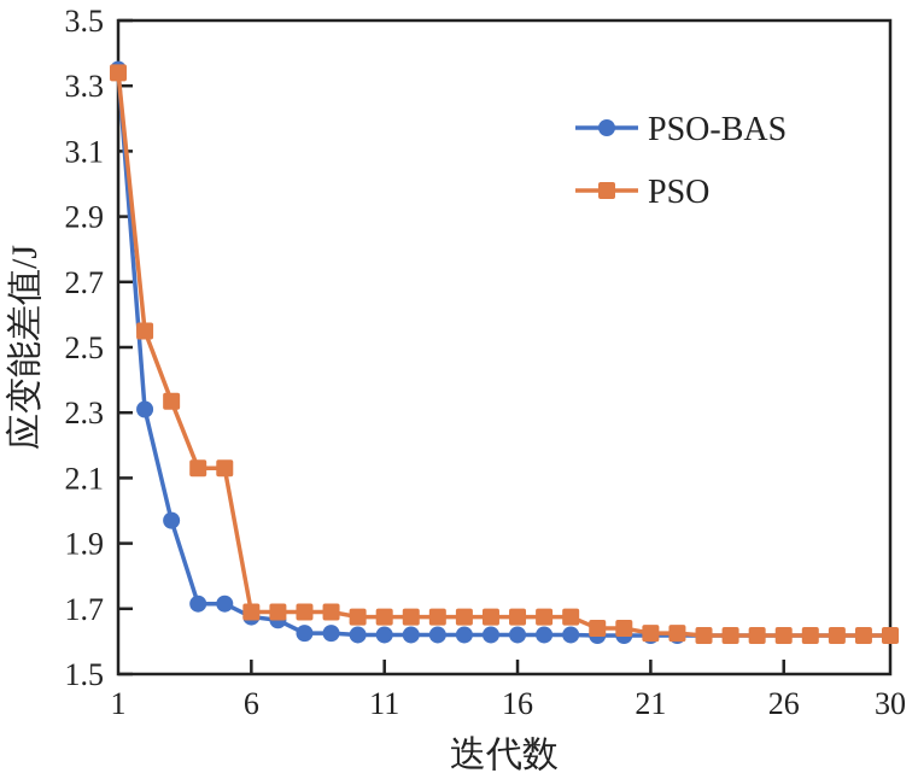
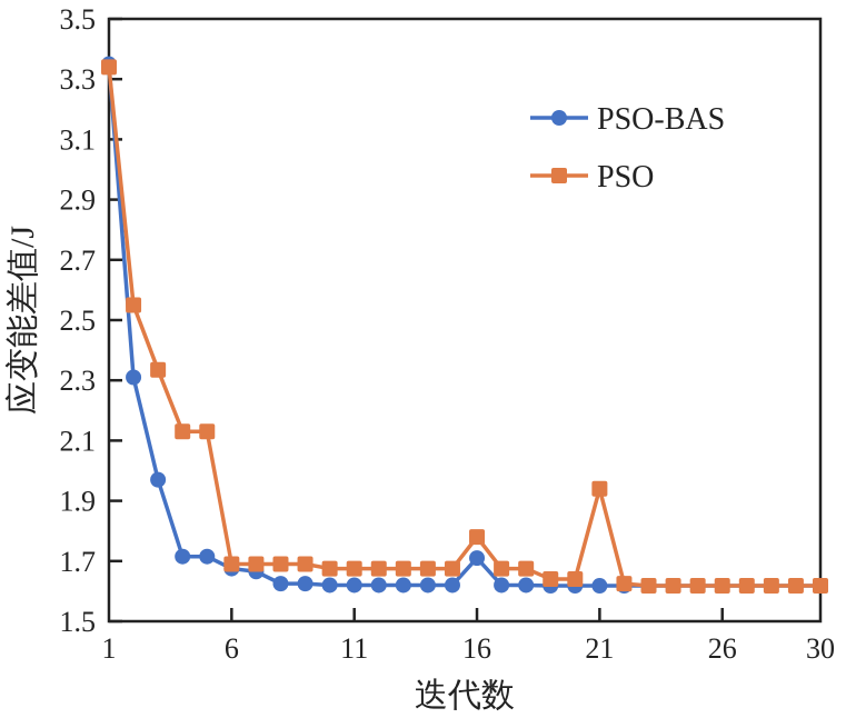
PSO-BAS/16: 1.62 -> 1.71
PSO/16: 1.68 -> 1.78
PSO/21: 1.62 -> 1.94
